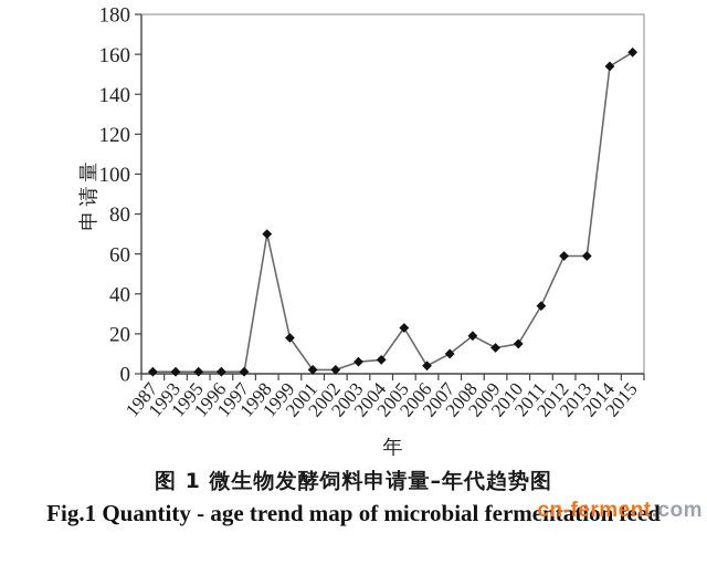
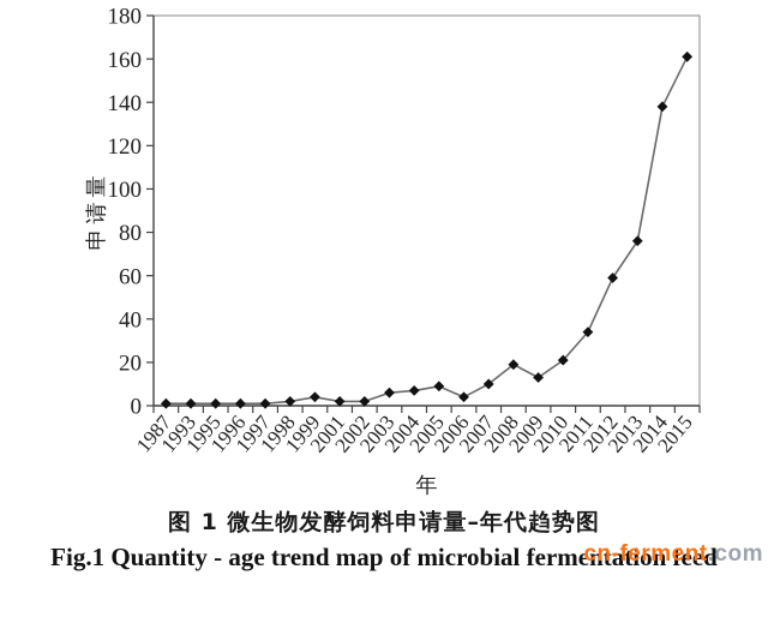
1998: 70 -> 2
1999: 18 -> 4
2005: 23 -> 9
2010: 15 -> 21
2013: 59 -> 76
2014: 154 -> 138
